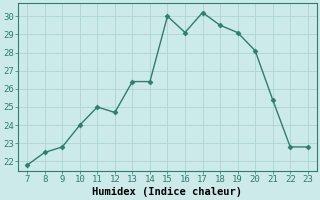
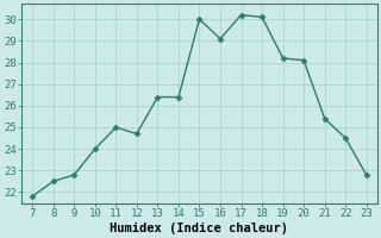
18: 29.5 -> 30.1
19: 29.1 -> 28.2
22: 22.8 -> 24.5
